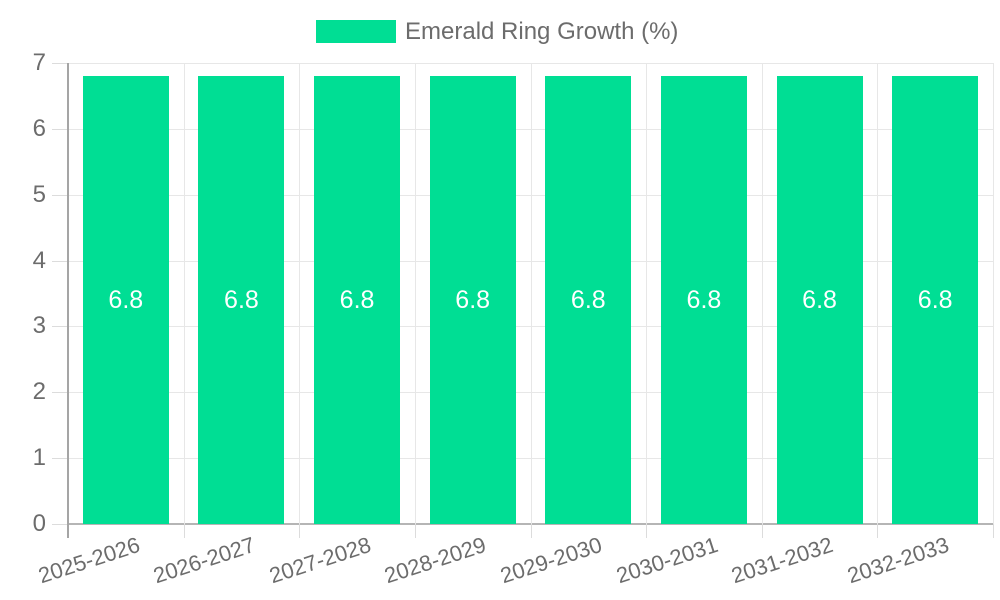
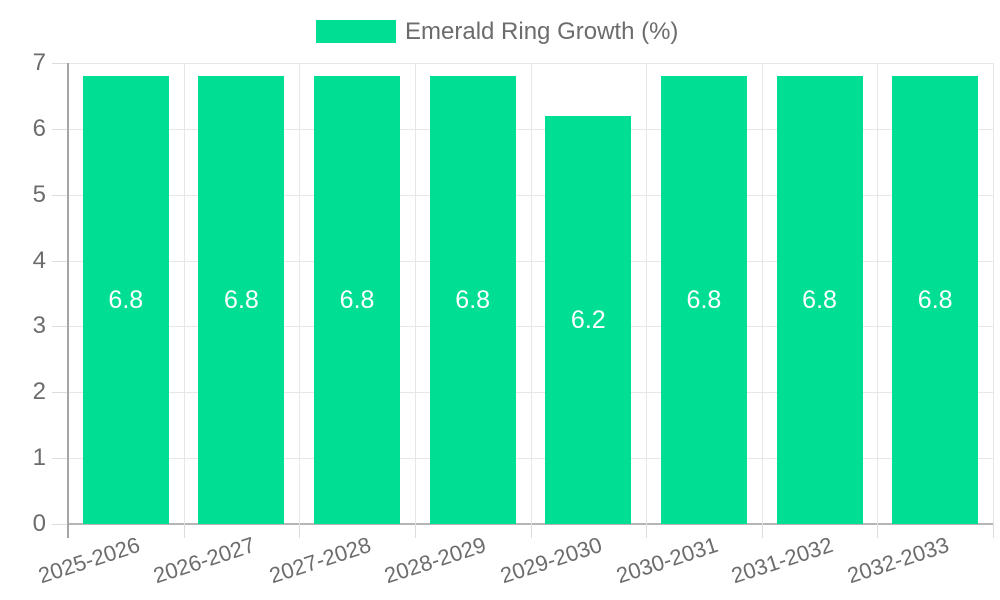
2029-2030: 6.8 -> 6.2
